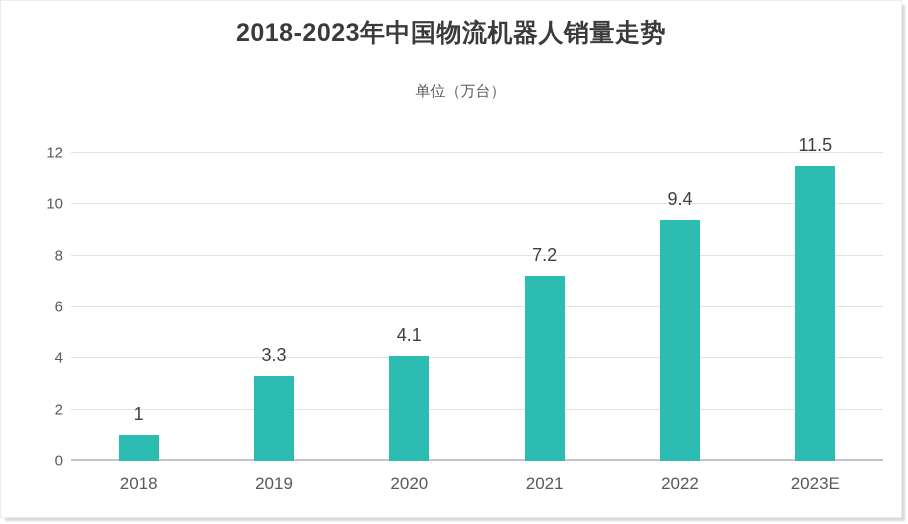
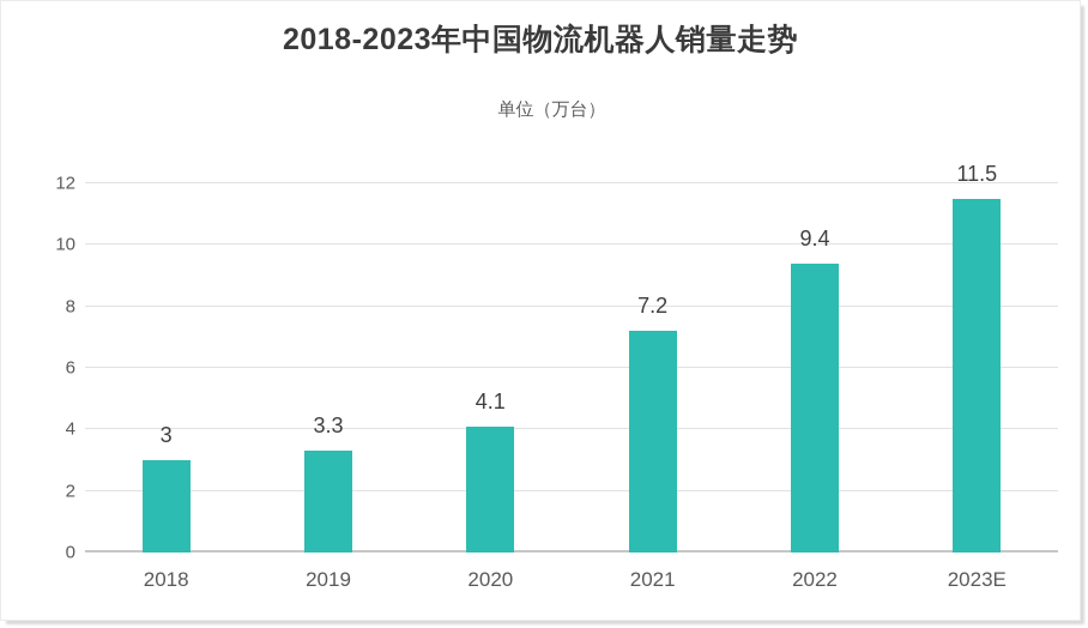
2018: 1 -> 3
